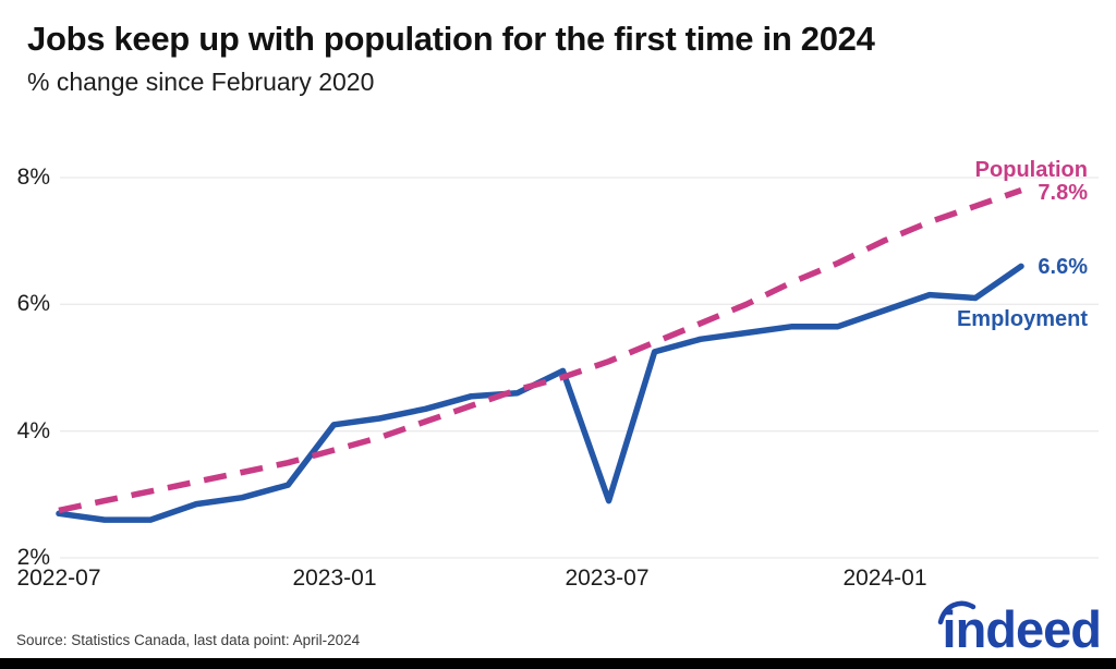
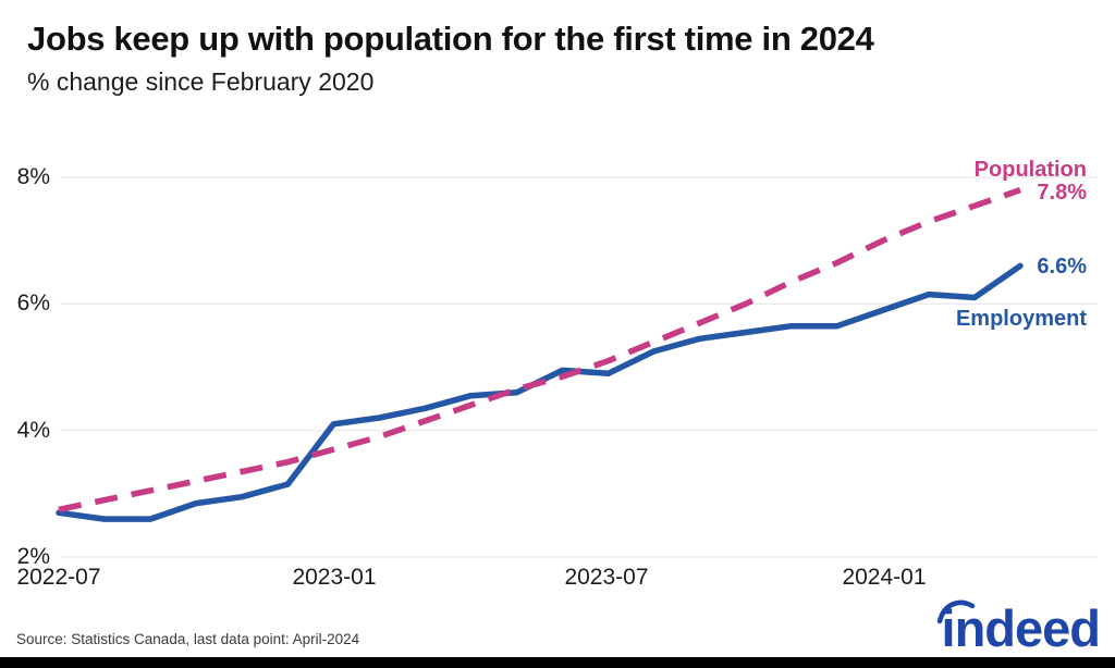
Employment/2023-07: 2.9% -> 4.9%
